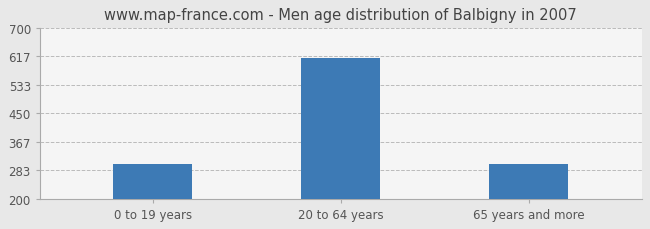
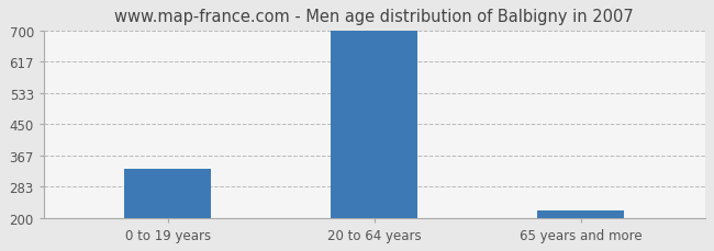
0 to 19 years: 300 -> 330
20 to 64 years: 610 -> 700
65 years and more: 300 -> 220
